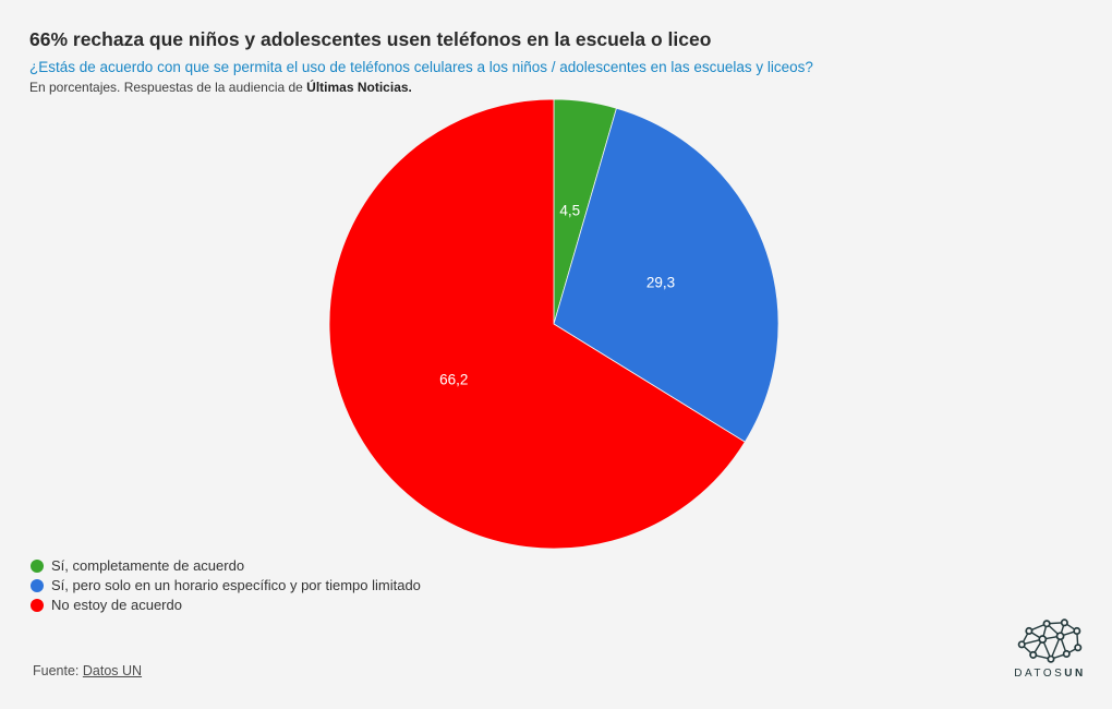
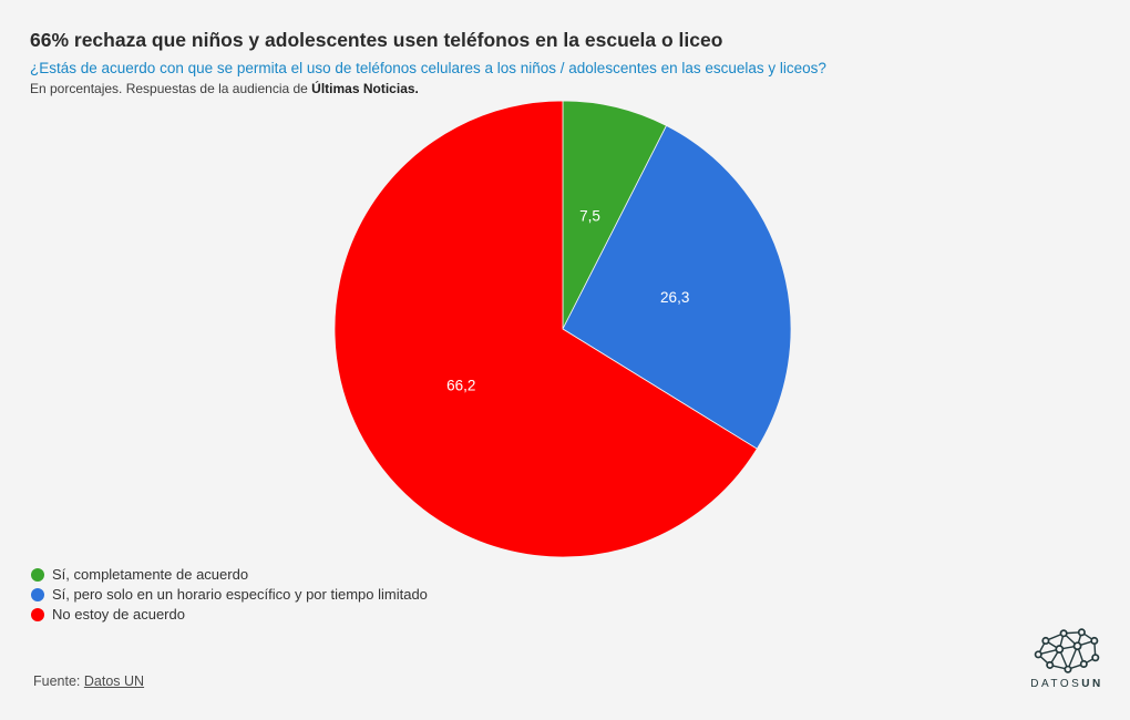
Sí, completamente de acuerdo: 4,5 -> 7,5
Sí, pero solo en un horario específico y por tiempo limitado: 29,3 -> 26,3
